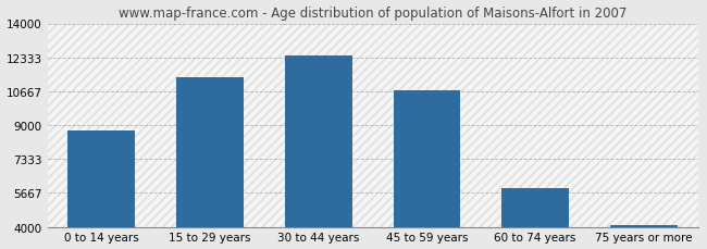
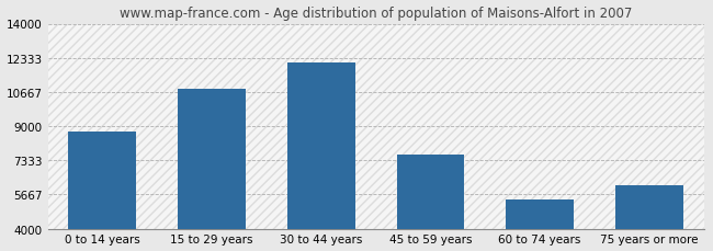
15 to 29 years: 11400 -> 10800
30 to 44 years: 12400 -> 12100
45 to 59 years: 10700 -> 7600
60 to 74 years: 5900 -> 5400
75 years or more: 4100 -> 6100
